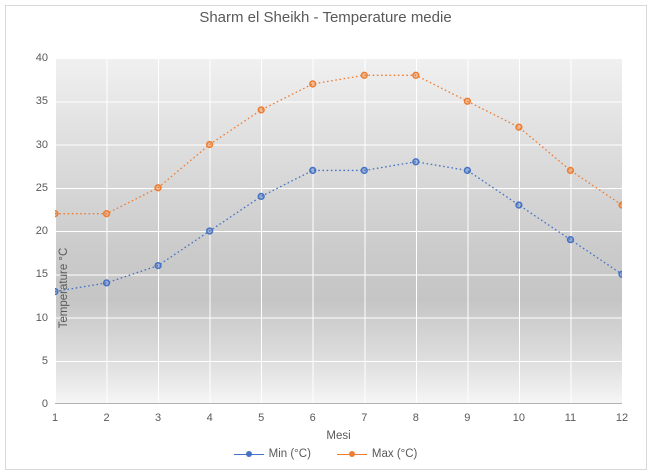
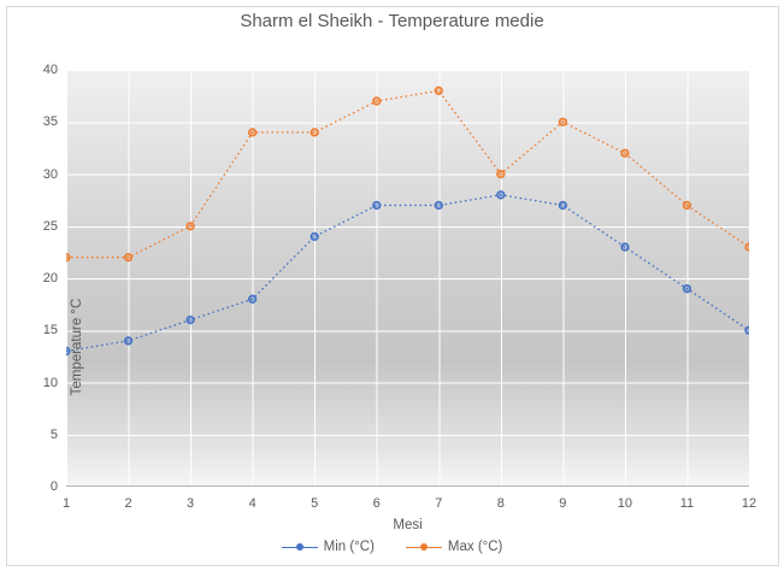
Min (°C)/4: 20 -> 18
Max (°C)/4: 30 -> 34
Max (°C)/8: 38 -> 30
